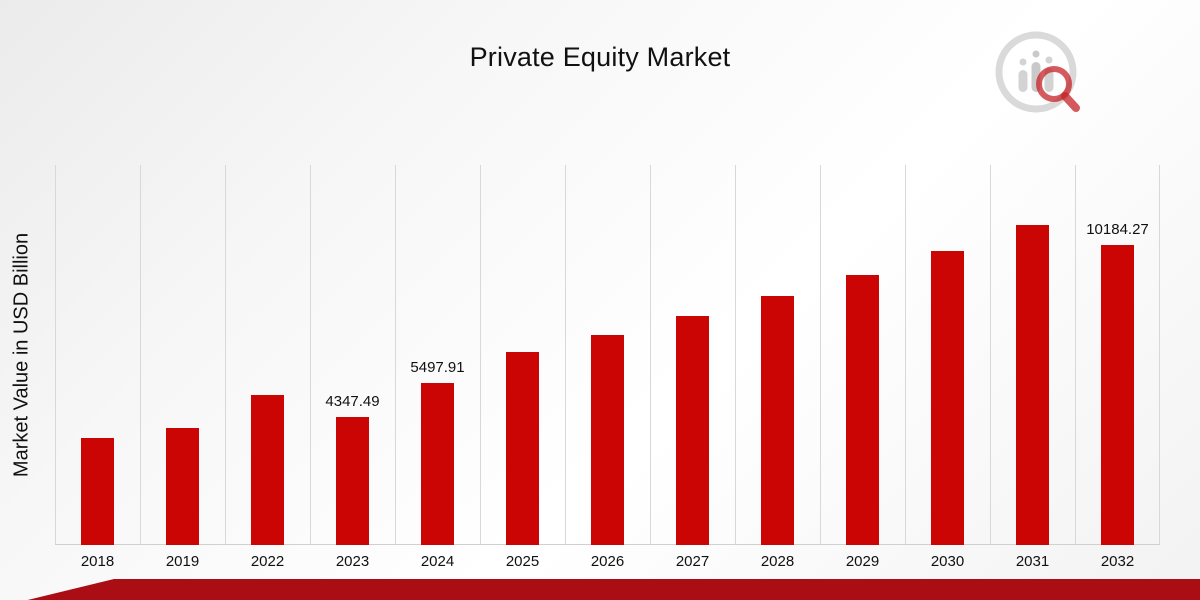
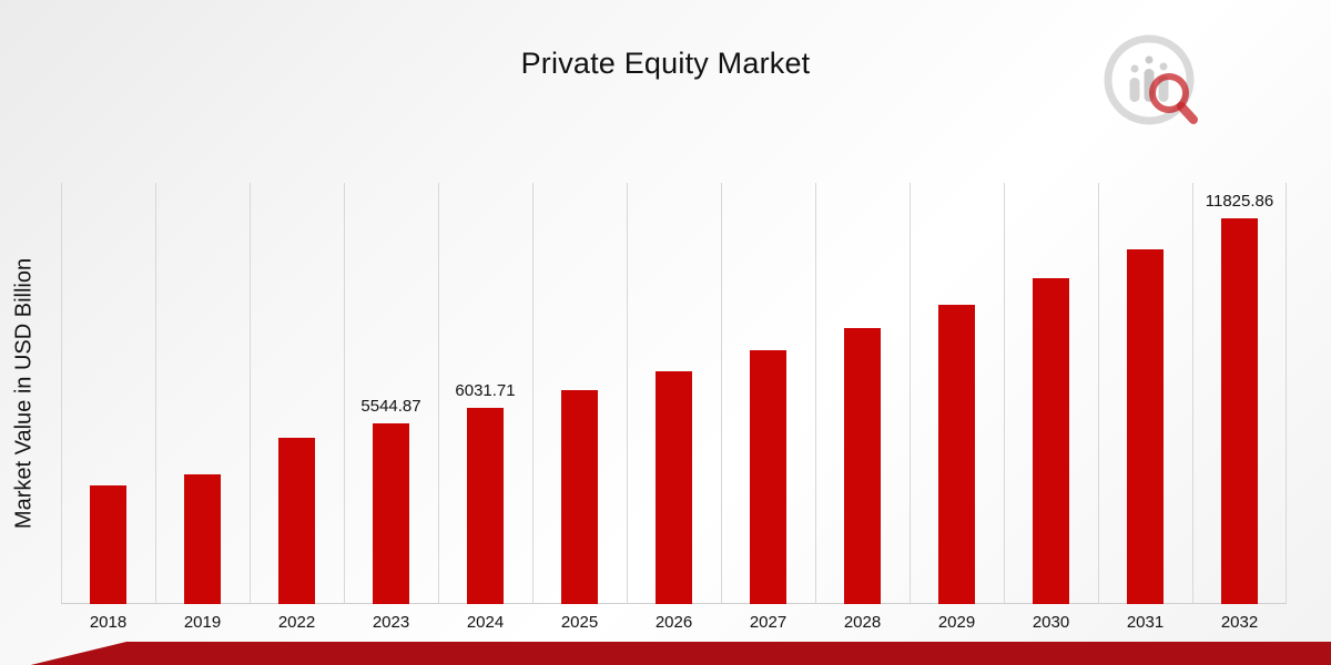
2023: 4347.49 -> 5544.87
2024: 5497.91 -> 6031.71
2032: 10184.27 -> 11825.86
